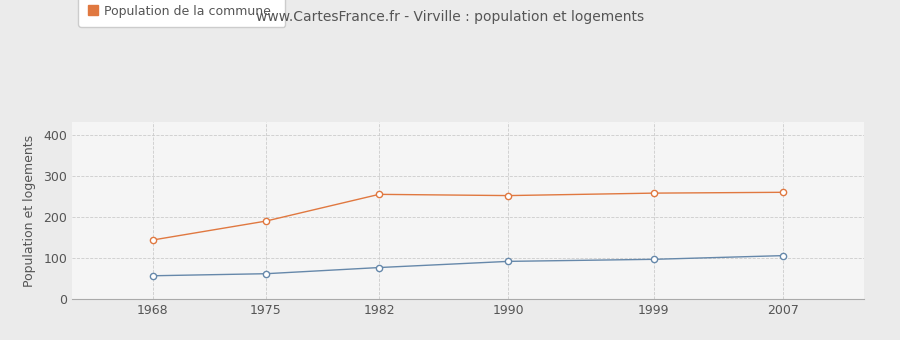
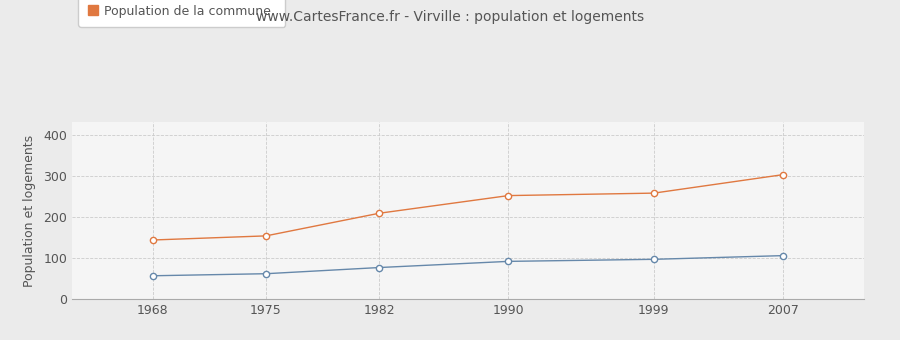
Population de la commune/1975: 190 -> 154
Population de la commune/1982: 255 -> 209
Population de la commune/2007: 260 -> 303
